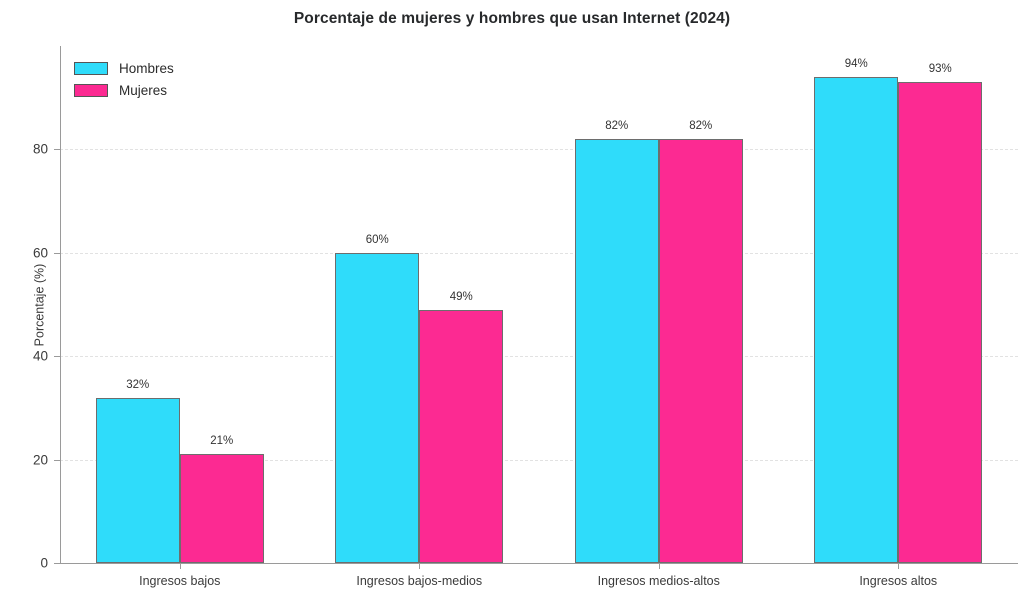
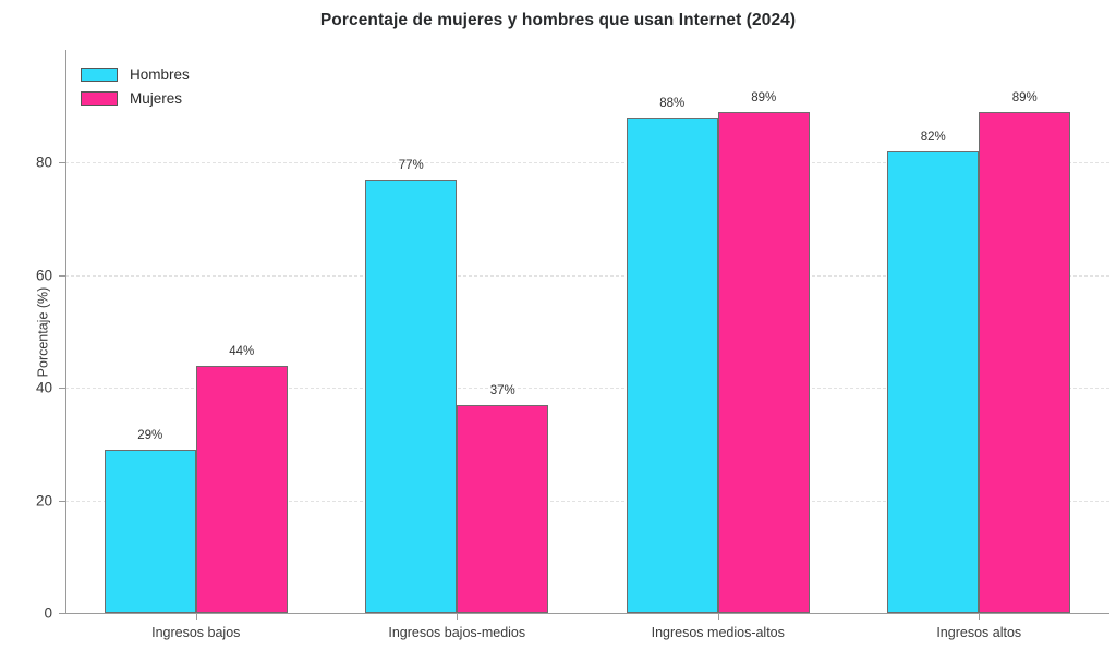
Hombres/Ingresos bajos: 32% -> 29%
Mujeres/Ingresos bajos: 21% -> 44%
Hombres/Ingresos bajos-medios: 60% -> 77%
Mujeres/Ingresos bajos-medios: 49% -> 37%
Hombres/Ingresos medios-altos: 82% -> 88%
Mujeres/Ingresos medios-altos: 82% -> 89%
Hombres/Ingresos altos: 94% -> 82%
Mujeres/Ingresos altos: 93% -> 89%
